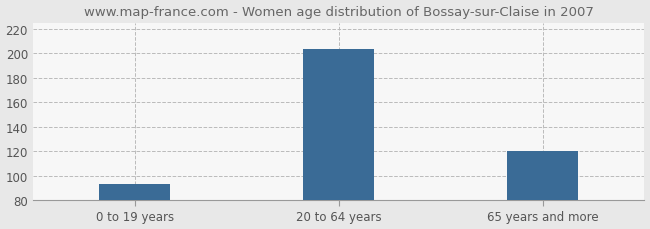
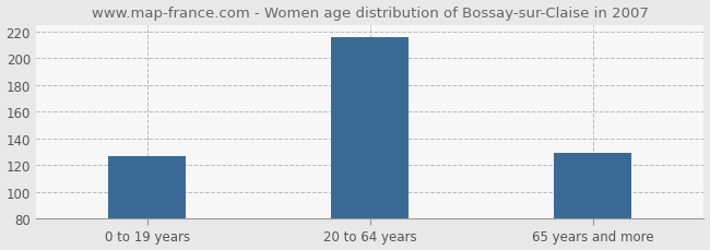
0 to 19 years: 93 -> 127
20 to 64 years: 204 -> 216
65 years and more: 120 -> 129
